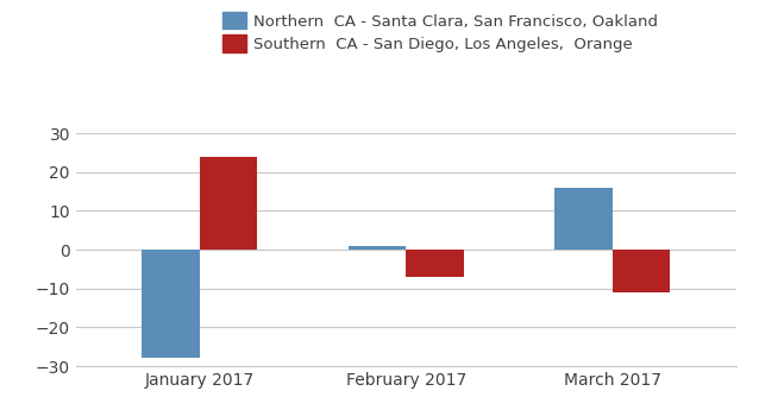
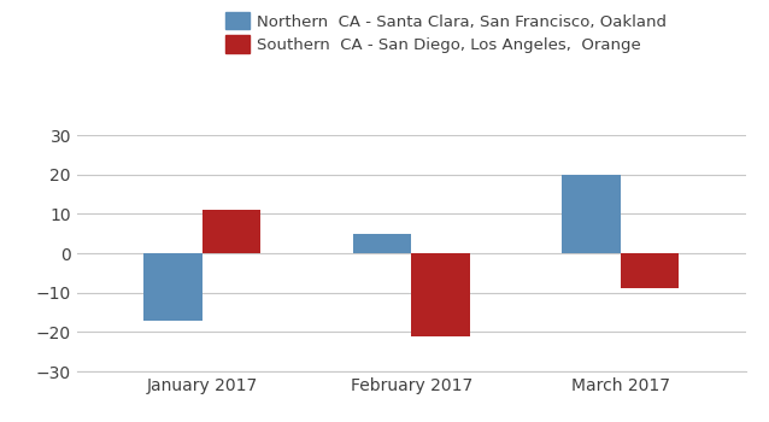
Northern CA - Santa Clara, San Francisco, Oakland/January 2017: -28 -> -17
Southern CA - San Diego, Los Angeles, Orange/January 2017: 24 -> 11
Northern CA - Santa Clara, San Francisco, Oakland/February 2017: 1 -> 5
Southern CA - San Diego, Los Angeles, Orange/February 2017: -7 -> -21
Northern CA - Santa Clara, San Francisco, Oakland/March 2017: 16 -> 20
Southern CA - San Diego, Los Angeles, Orange/March 2017: -11 -> -9
